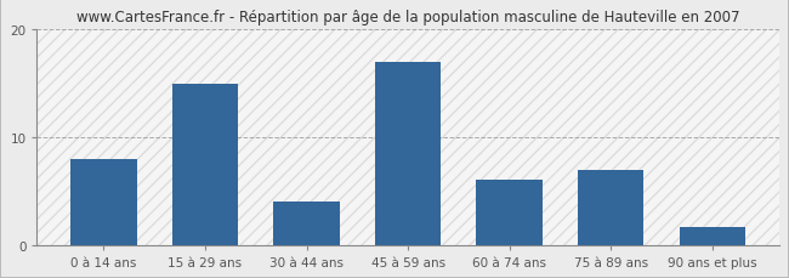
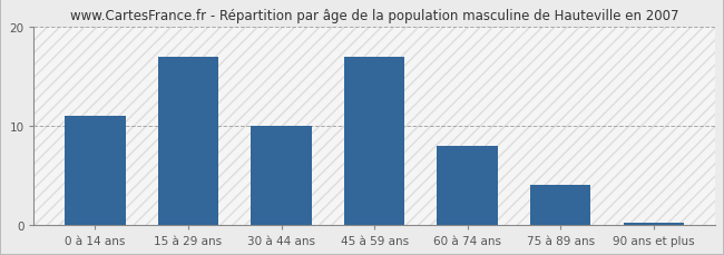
0 à 14 ans: 8.0 -> 11.0
15 à 29 ans: 15.0 -> 17.0
30 à 44 ans: 4.0 -> 10.0
60 à 74 ans: 6.0 -> 8.0
75 à 89 ans: 7.0 -> 4.0
90 ans et plus: 1.6 -> 0.2
